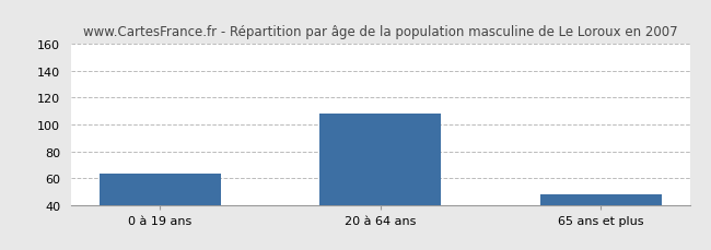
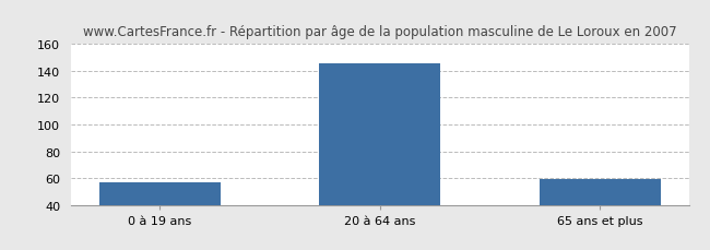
0 à 19 ans: 63 -> 57
20 à 64 ans: 108 -> 146
65 ans et plus: 48 -> 59
